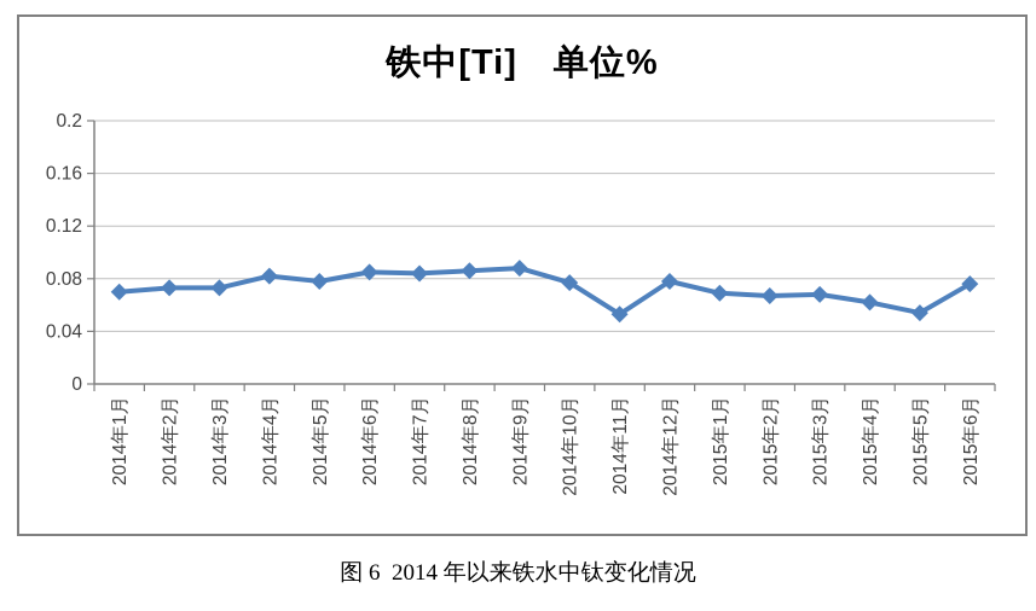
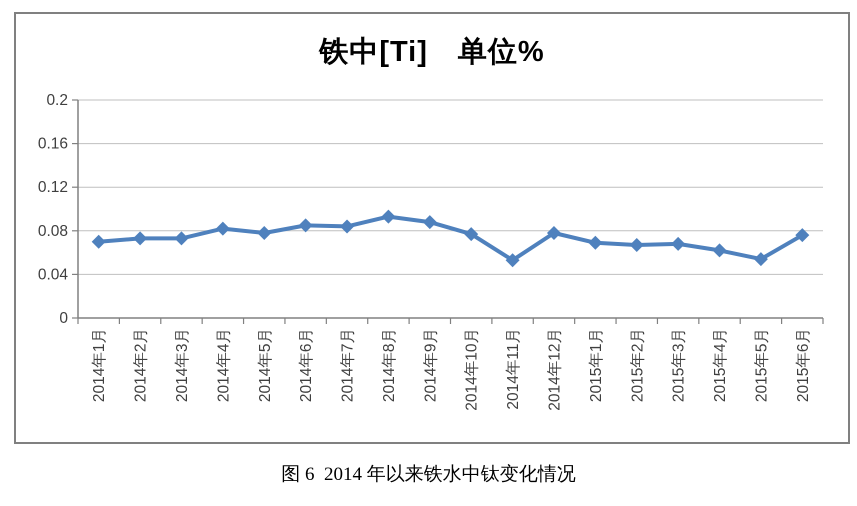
2014年8月: 0.086 -> 0.093
